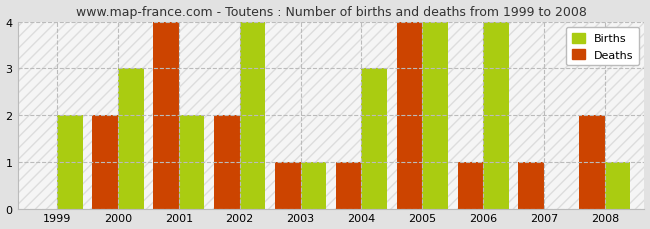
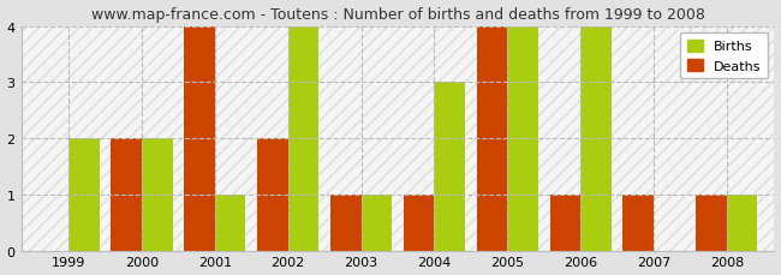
Births/2000: 3 -> 2
Births/2001: 2 -> 1
Deaths/2008: 2 -> 1
